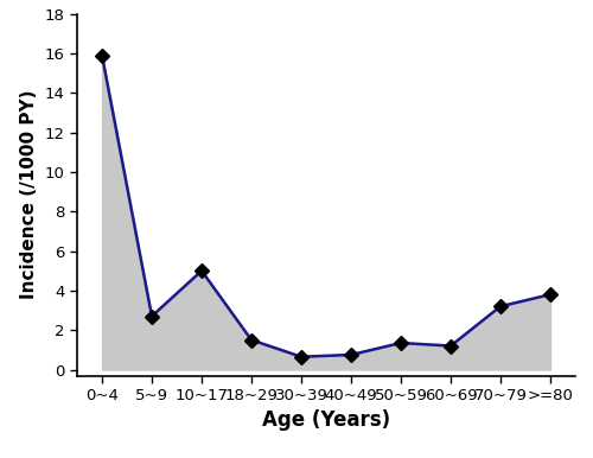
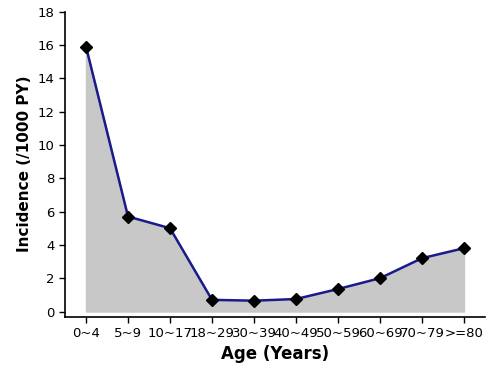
5~9: 2.7 -> 5.7
18~29: 1.5 -> 0.7
60~69: 1.2 -> 2.0
